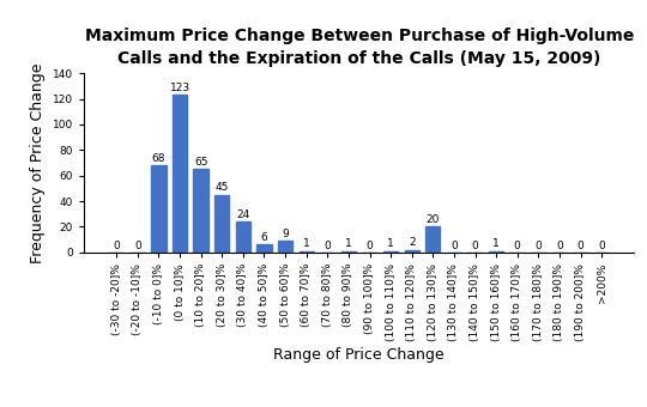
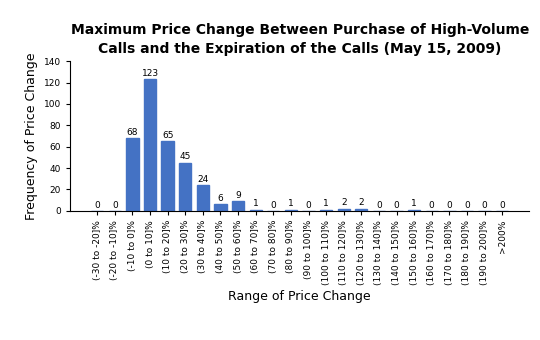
(120 to 130]%: 20 -> 2
